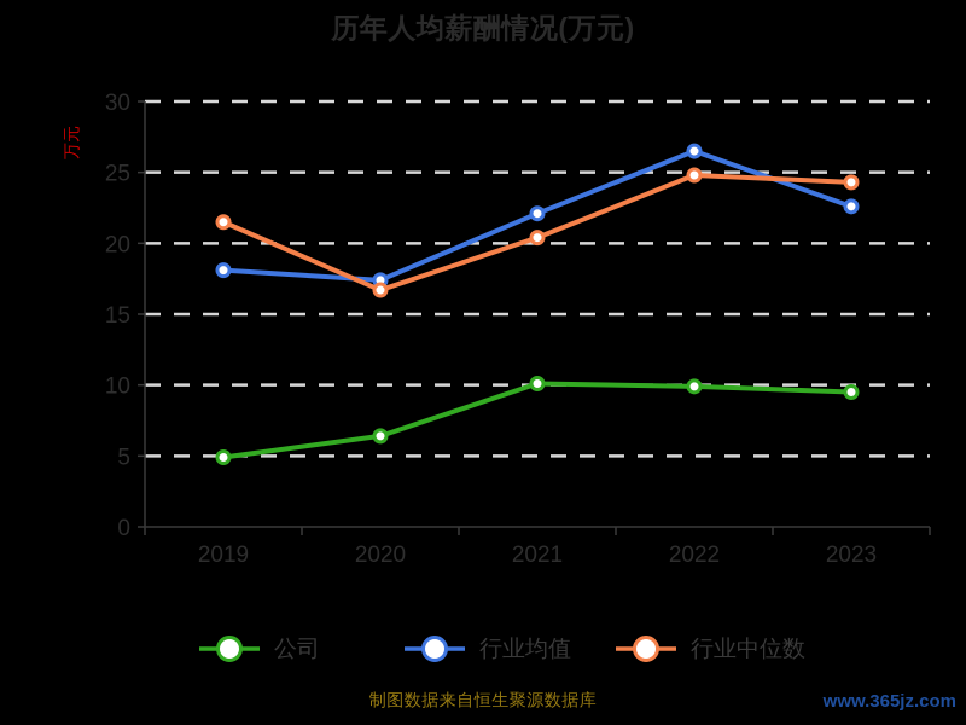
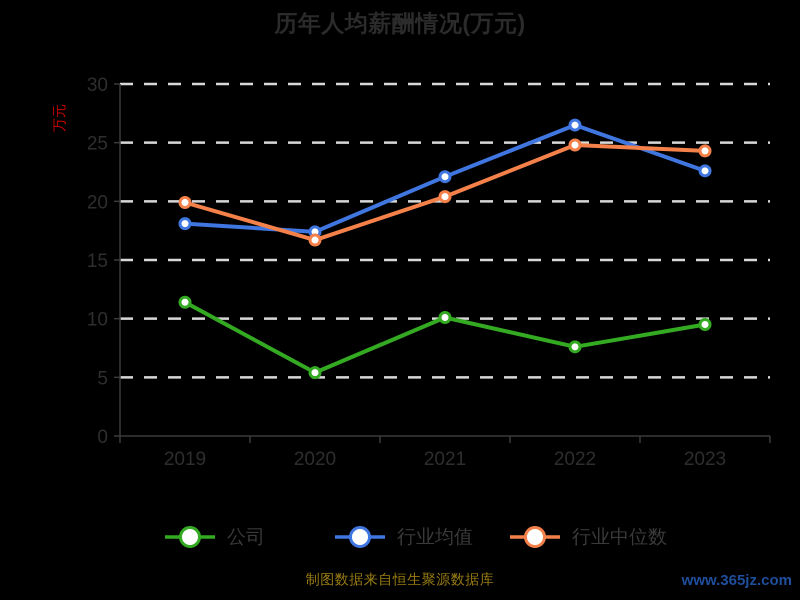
公司/2019: 4.9 -> 11.4
行业中位数/2019: 21.5 -> 19.9
公司/2020: 6.4 -> 5.4
公司/2022: 9.9 -> 7.6
